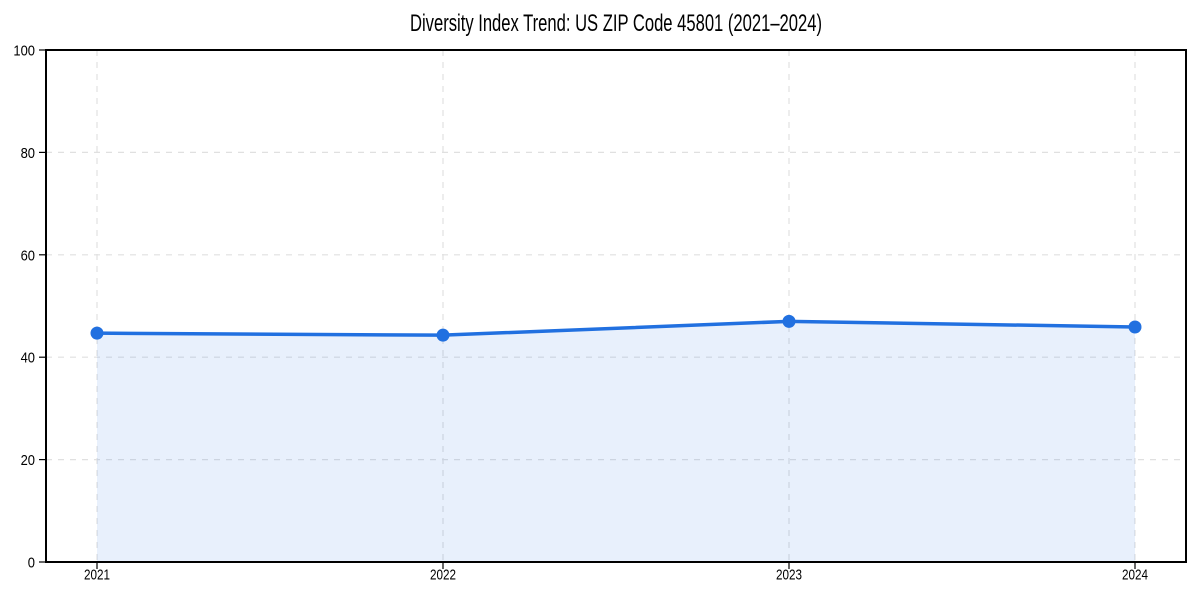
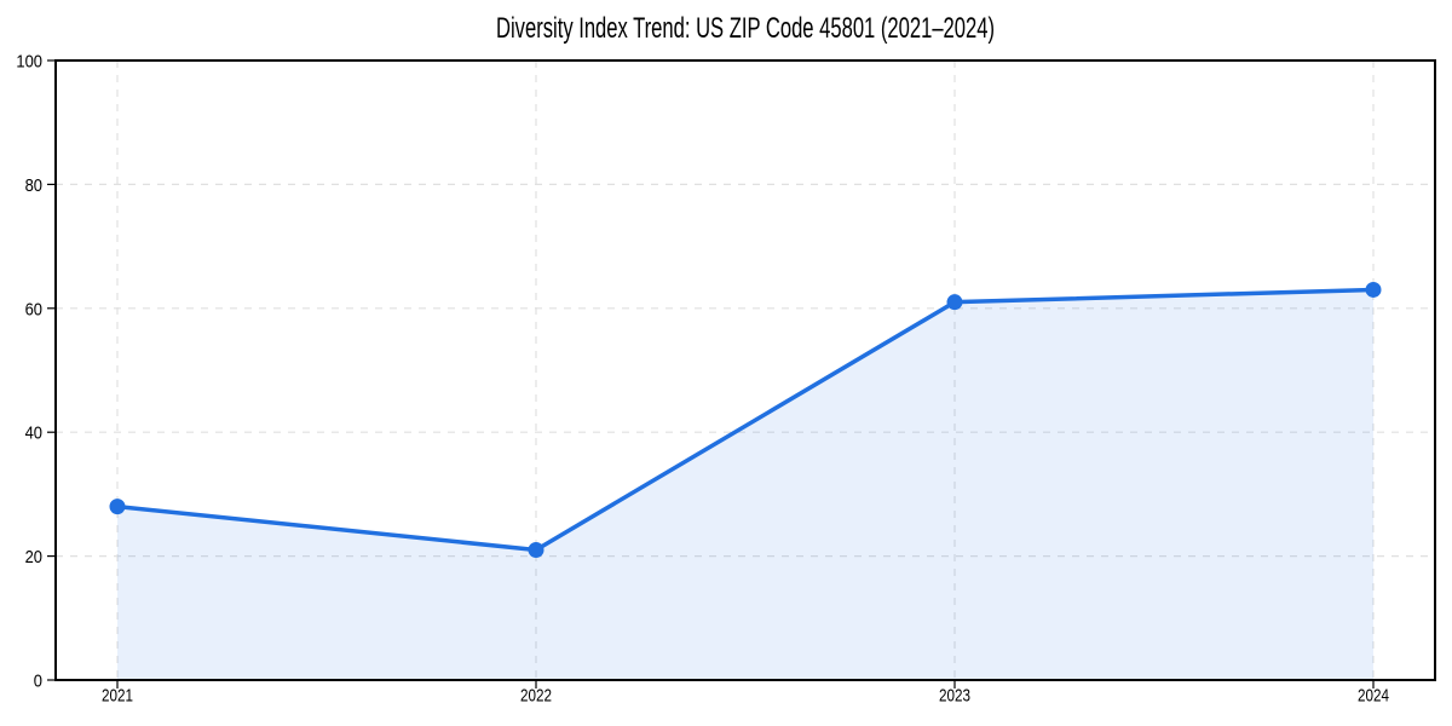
2021: 45 -> 28
2022: 44 -> 21
2023: 47 -> 61
2024: 46 -> 63
